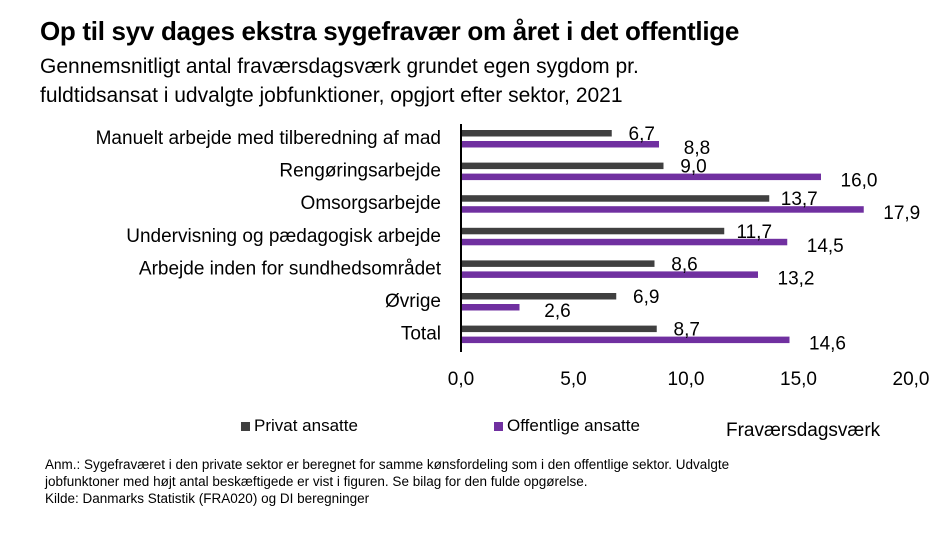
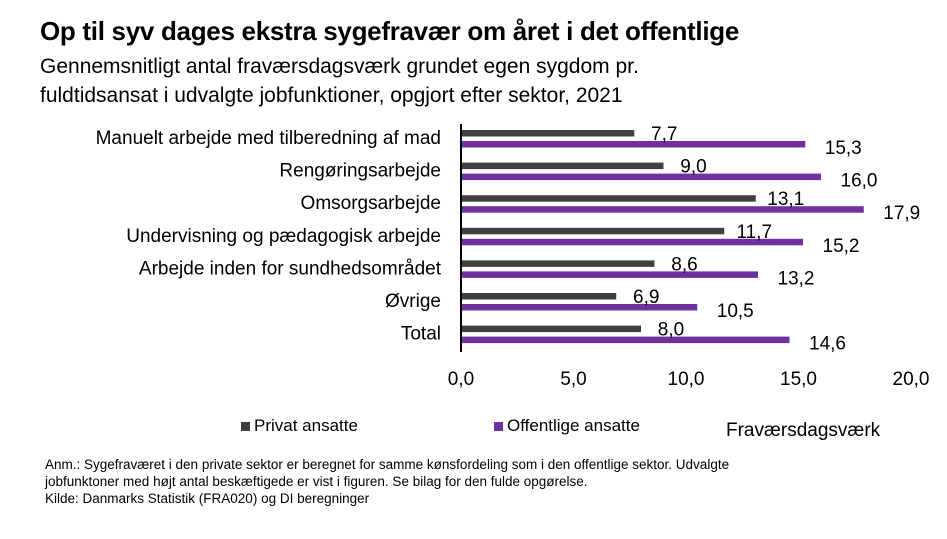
Privat ansatte/Manuelt arbejde med tilberedning af mad: 6,7 -> 7,7
Offentlige ansatte/Manuelt arbejde med tilberedning af mad: 8,8 -> 15,3
Privat ansatte/Omsorgsarbejde: 13,7 -> 13,1
Offentlige ansatte/Undervisning og pædagogisk arbejde: 14,5 -> 15,2
Offentlige ansatte/Øvrige: 2,6 -> 10,5
Privat ansatte/Total: 8,7 -> 8,0
